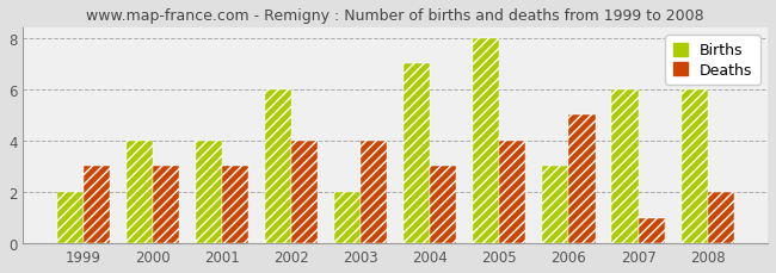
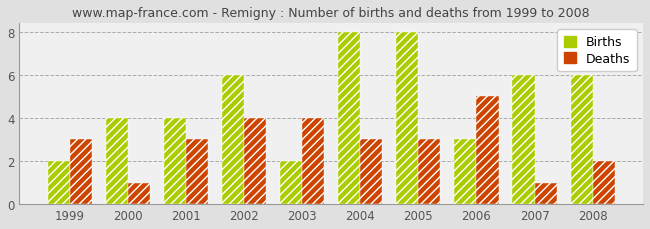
Deaths/2000: 3 -> 1
Births/2004: 7 -> 8
Deaths/2005: 4 -> 3
